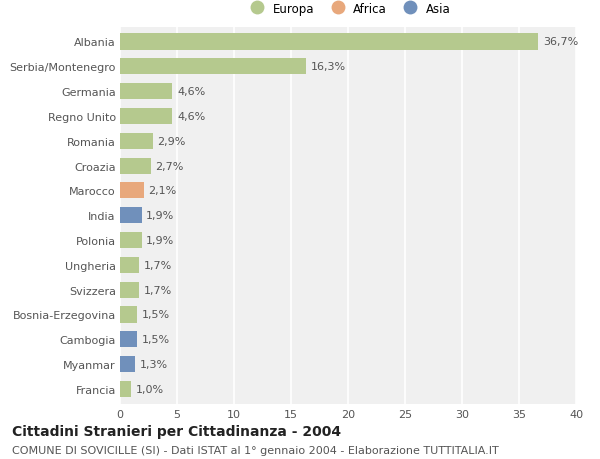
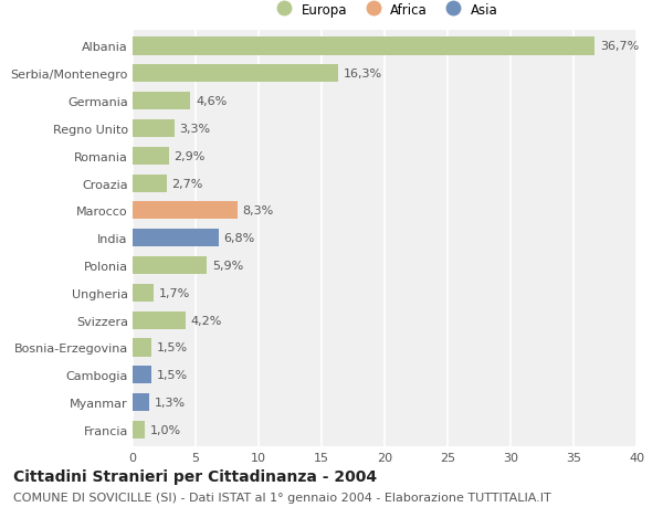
Regno Unito: 4,6% -> 3,3%
Marocco: 2,1% -> 8,3%
India: 1,9% -> 6,8%
Polonia: 1,9% -> 5,9%
Svizzera: 1,7% -> 4,2%
